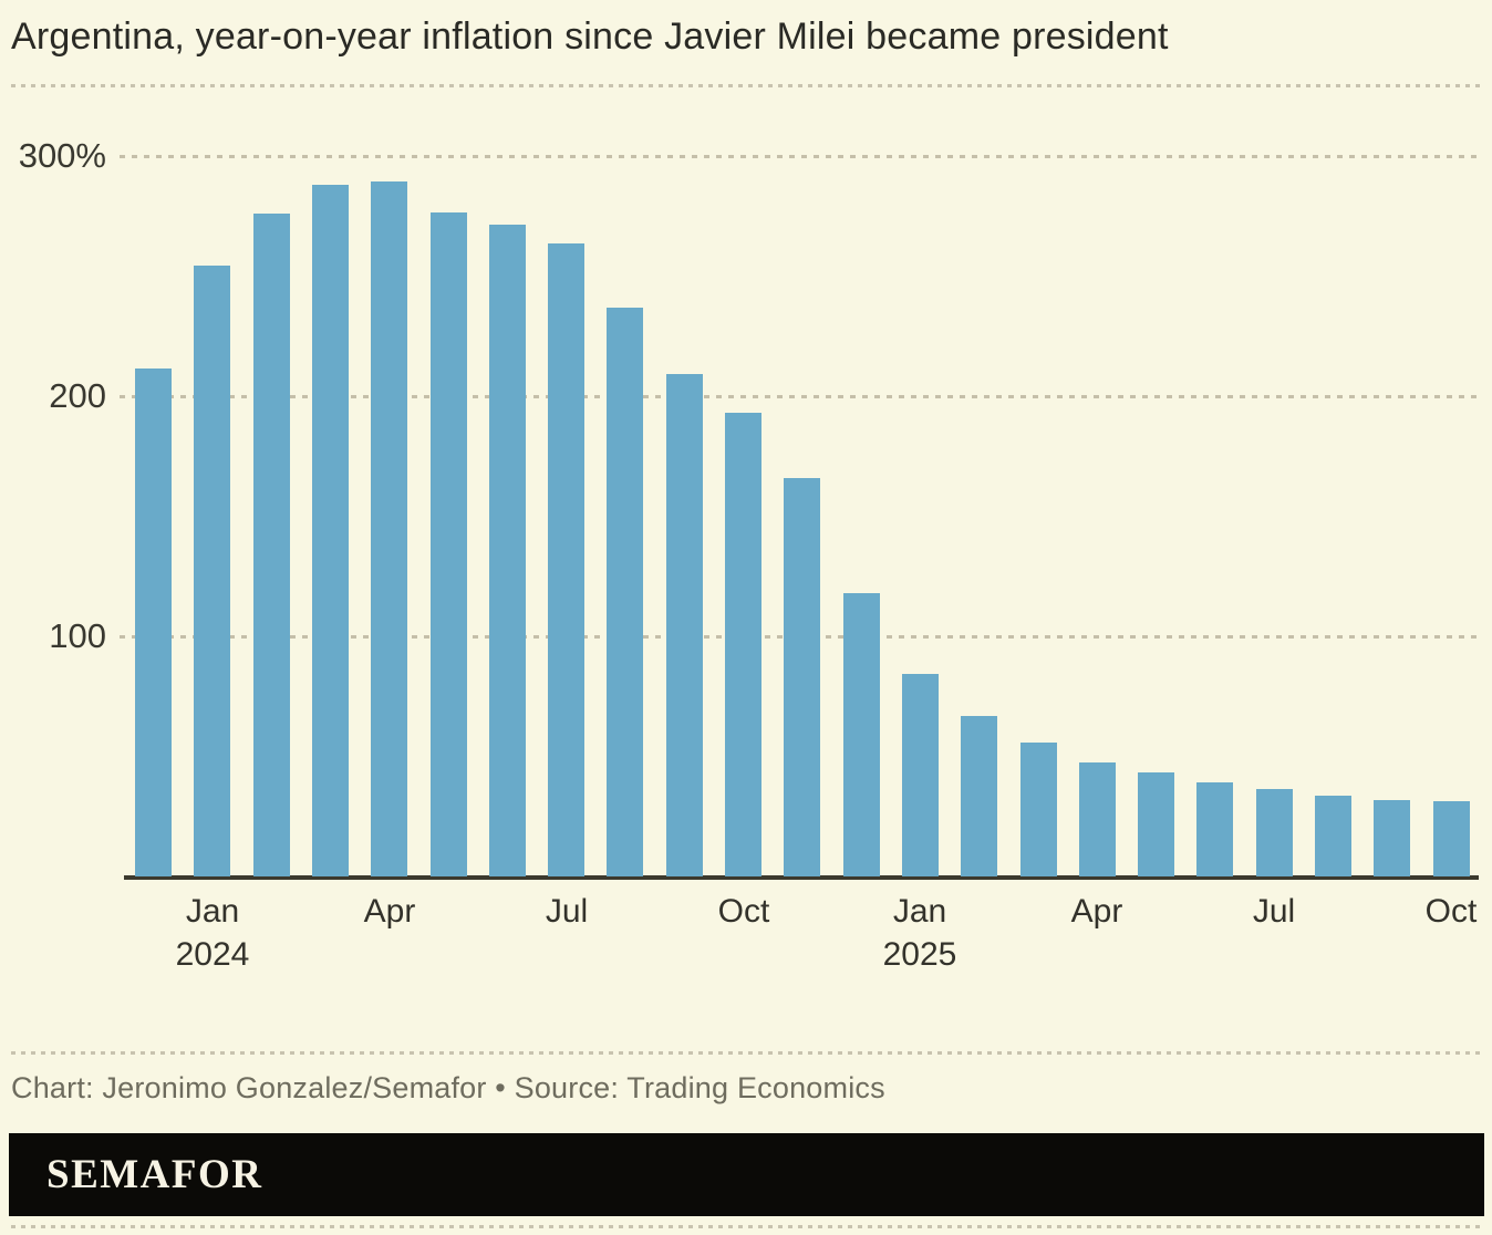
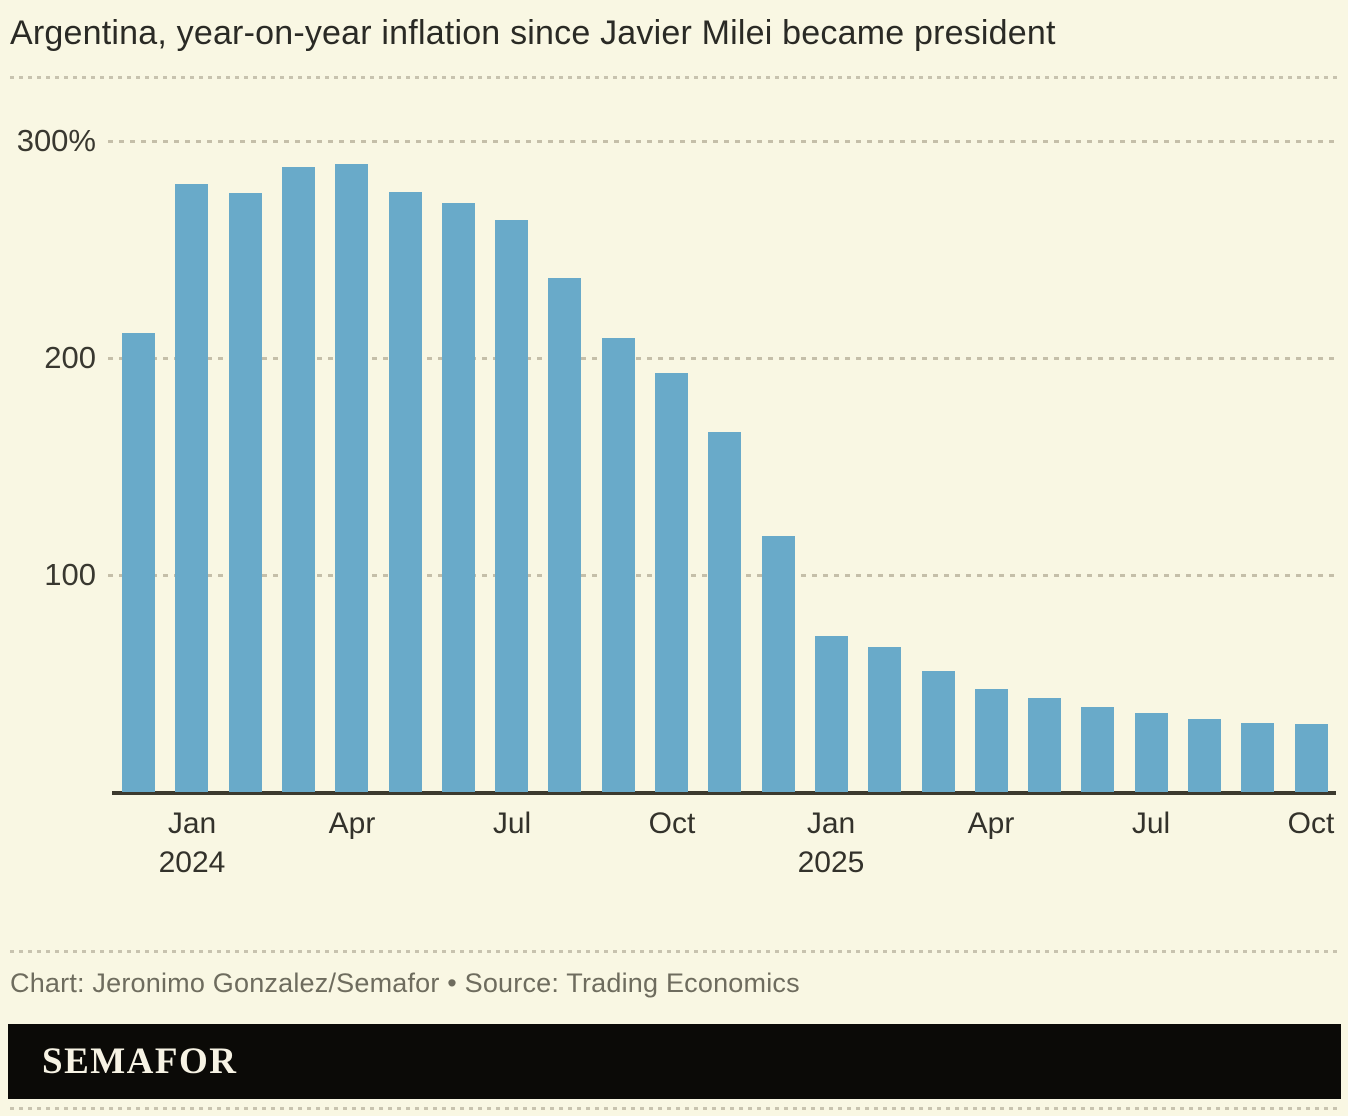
Jan 2024: 254% -> 280%
Jan 2025: 84% -> 72%
